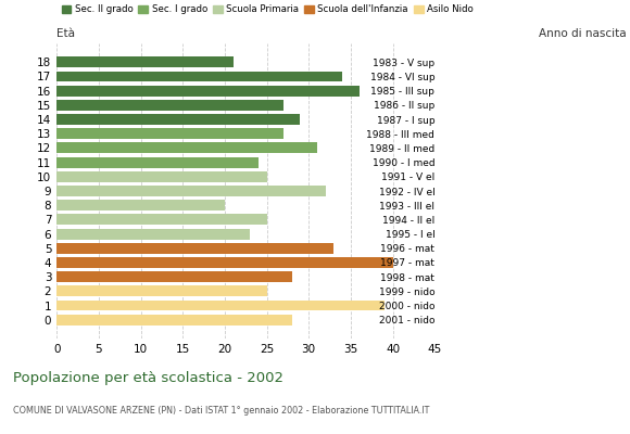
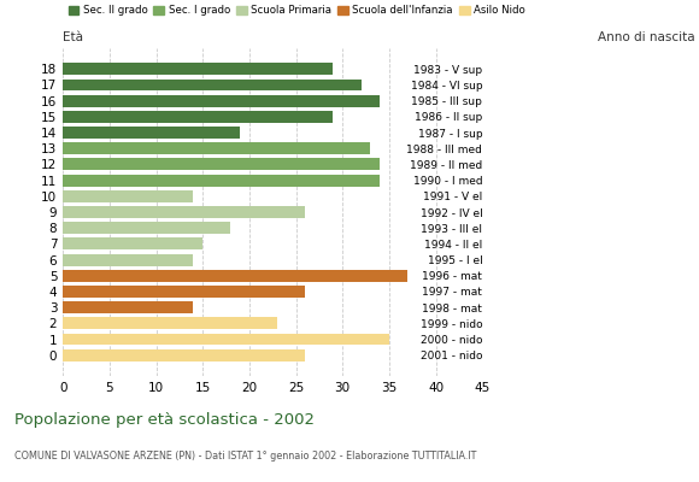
18: 21 -> 29
17: 34 -> 32
16: 36 -> 34
15: 27 -> 29
14: 29 -> 19
13: 27 -> 33
12: 31 -> 34
11: 24 -> 34
10: 25 -> 14
9: 32 -> 26
8: 20 -> 18
7: 25 -> 15
6: 23 -> 14
5: 33 -> 37
4: 40 -> 26
3: 28 -> 14
2: 25 -> 23
1: 39 -> 35
0: 28 -> 26
